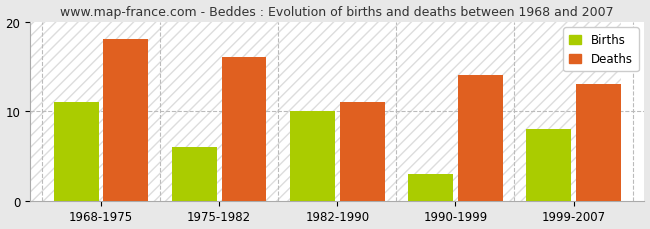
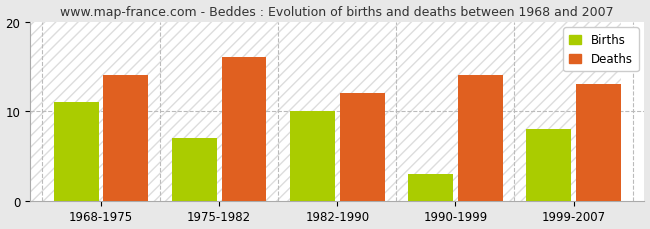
Deaths/1968-1975: 18 -> 14
Births/1975-1982: 6 -> 7
Deaths/1982-1990: 11 -> 12
